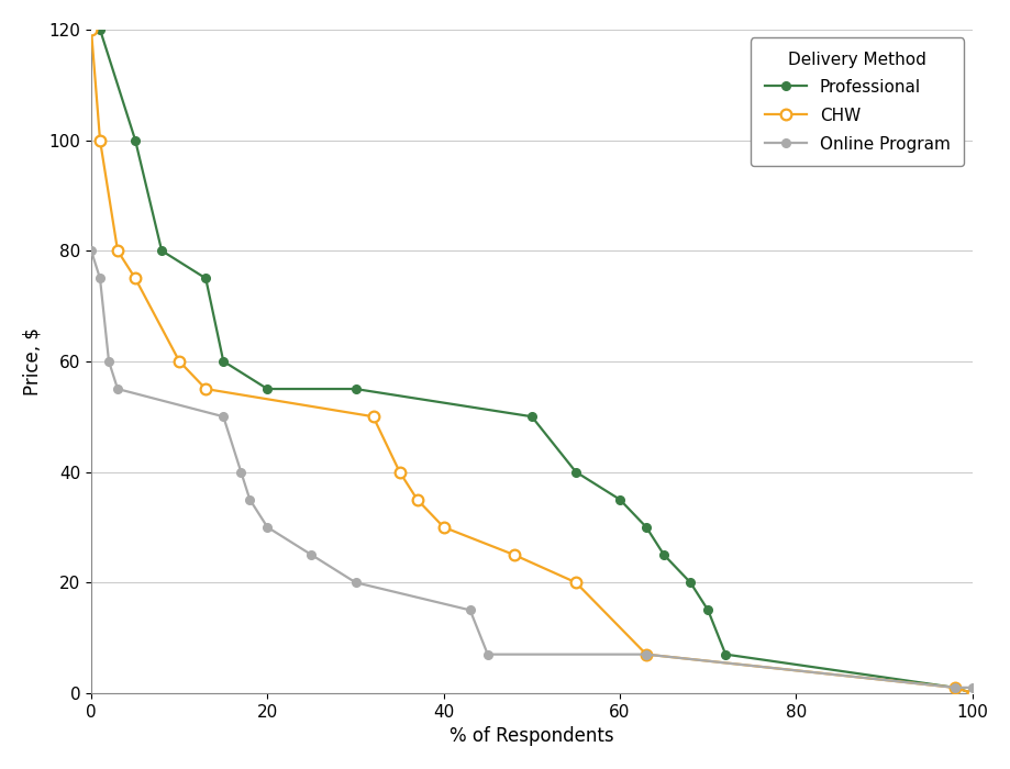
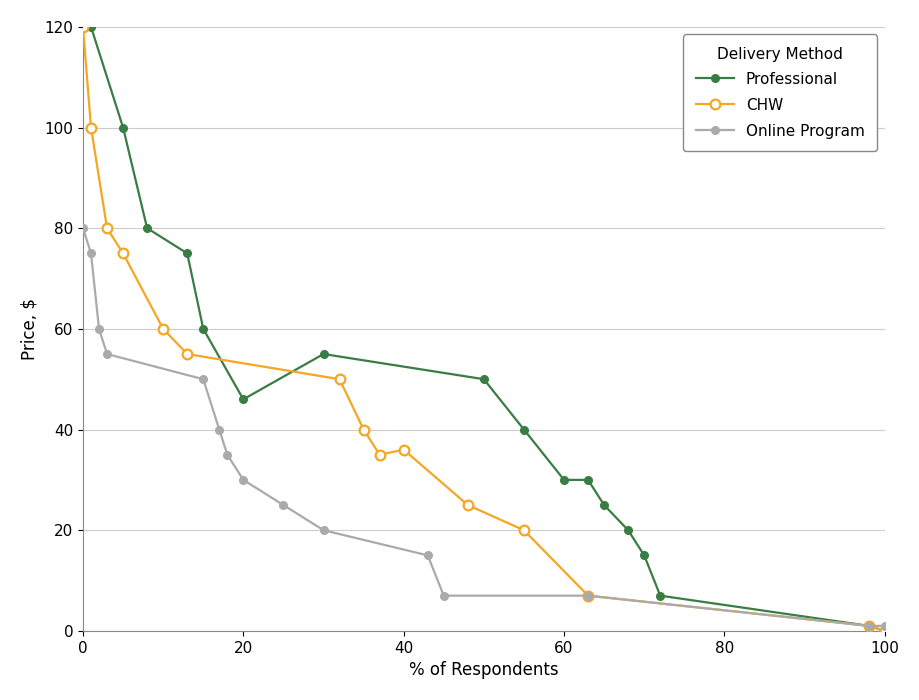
Professional/20: 55 -> 46
CHW/40: 30 -> 36
Professional/60: 35 -> 30
